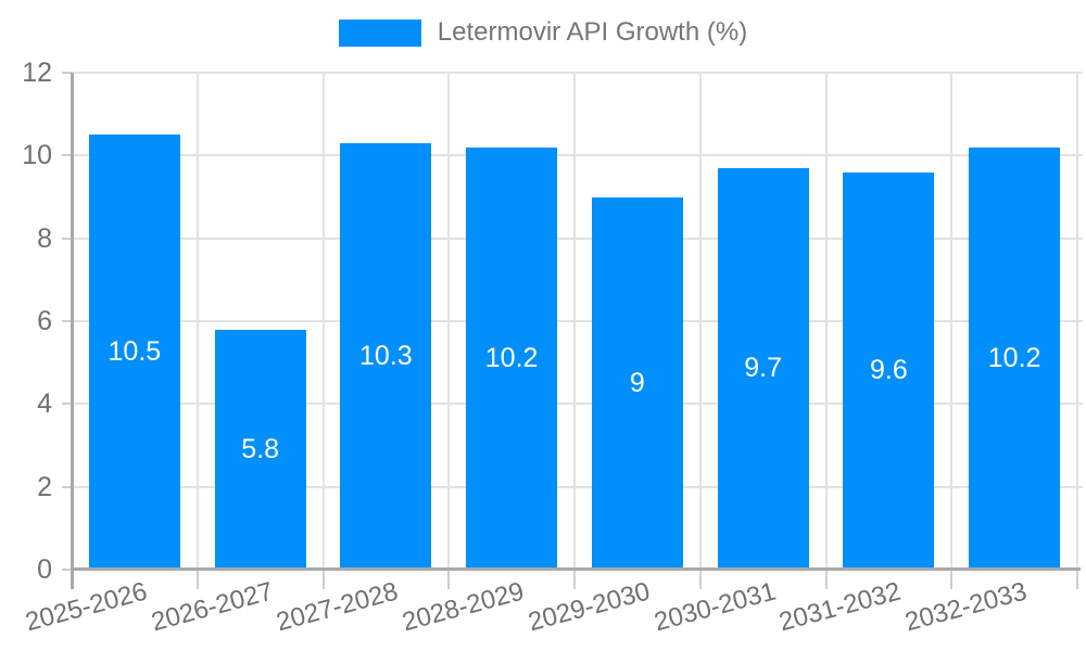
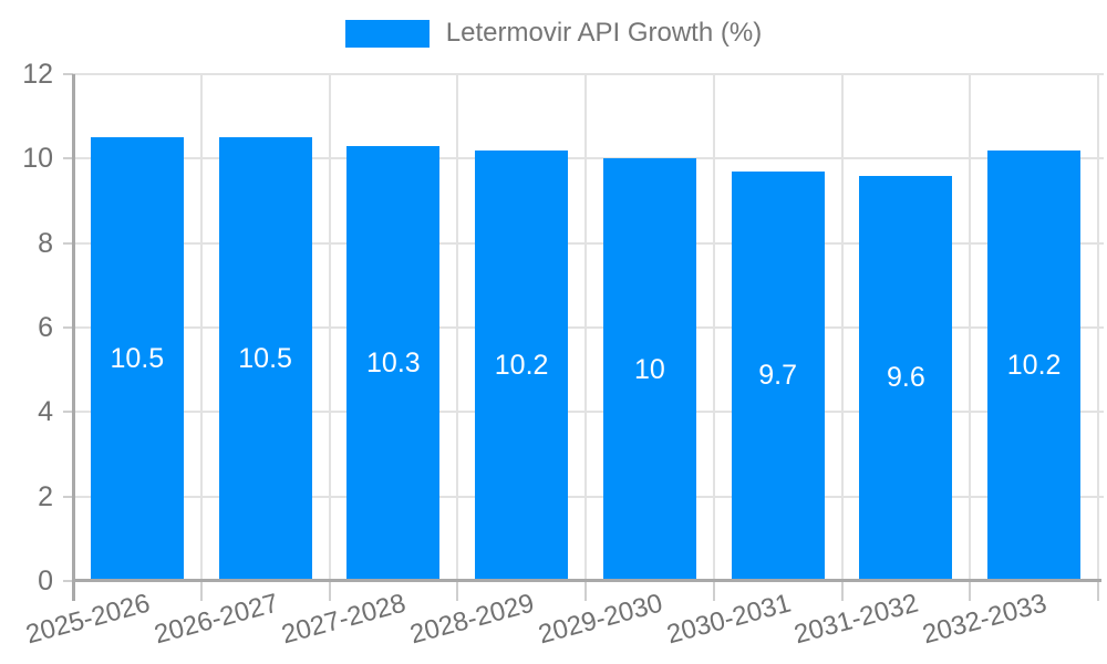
2026-2027: 5.8 -> 10.5
2029-2030: 9 -> 10
